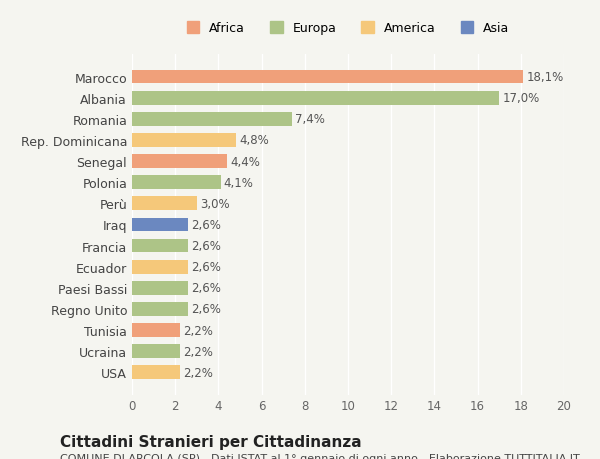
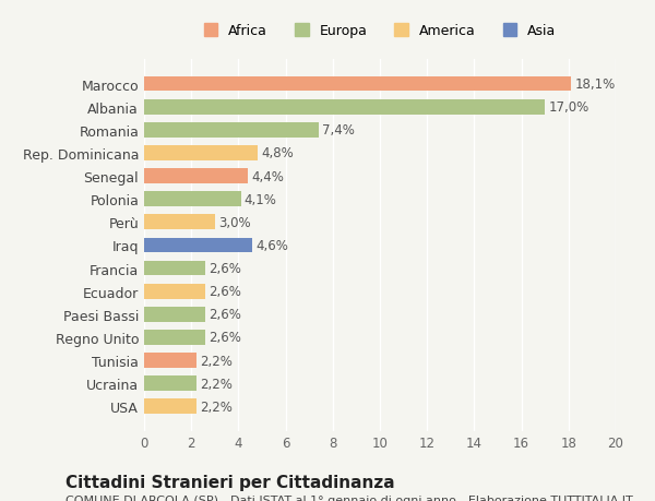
Iraq: 2,6% -> 4,6%
